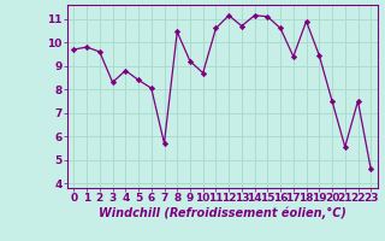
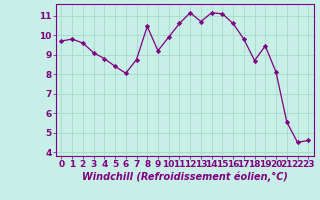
3: 8.3 -> 9.1
7: 5.7 -> 8.8
10: 8.7 -> 9.9
17: 9.4 -> 9.8
18: 10.9 -> 8.7
20: 7.5 -> 8.1
22: 7.5 -> 4.5
